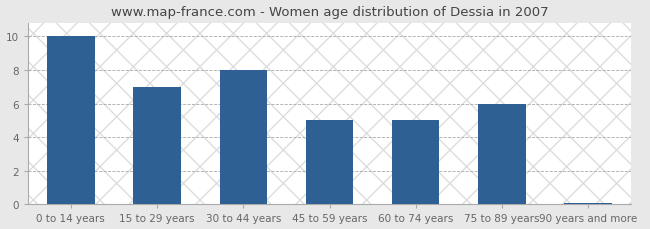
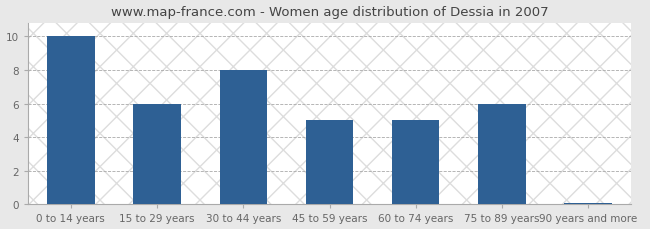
15 to 29 years: 7.0 -> 6.0
